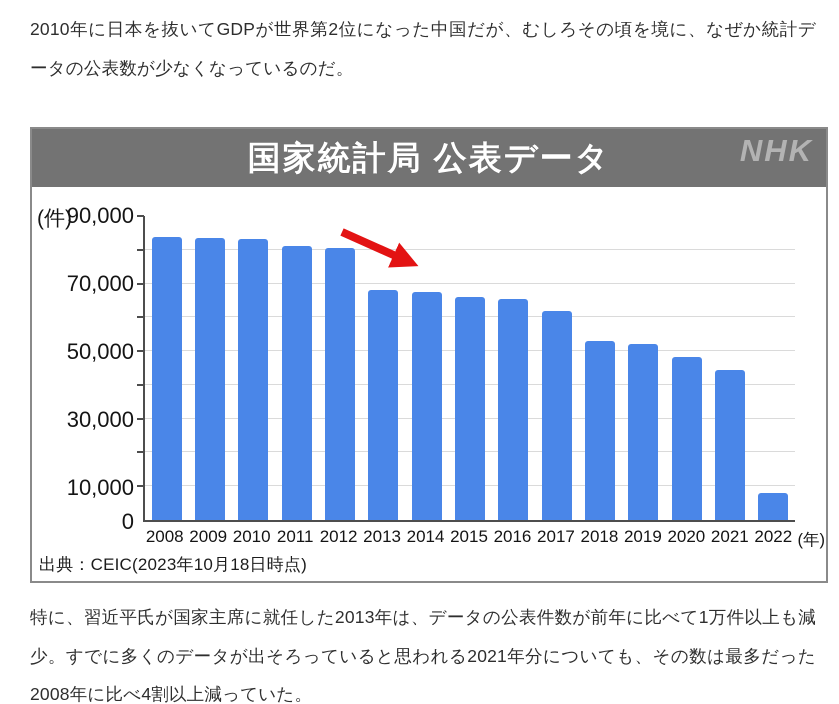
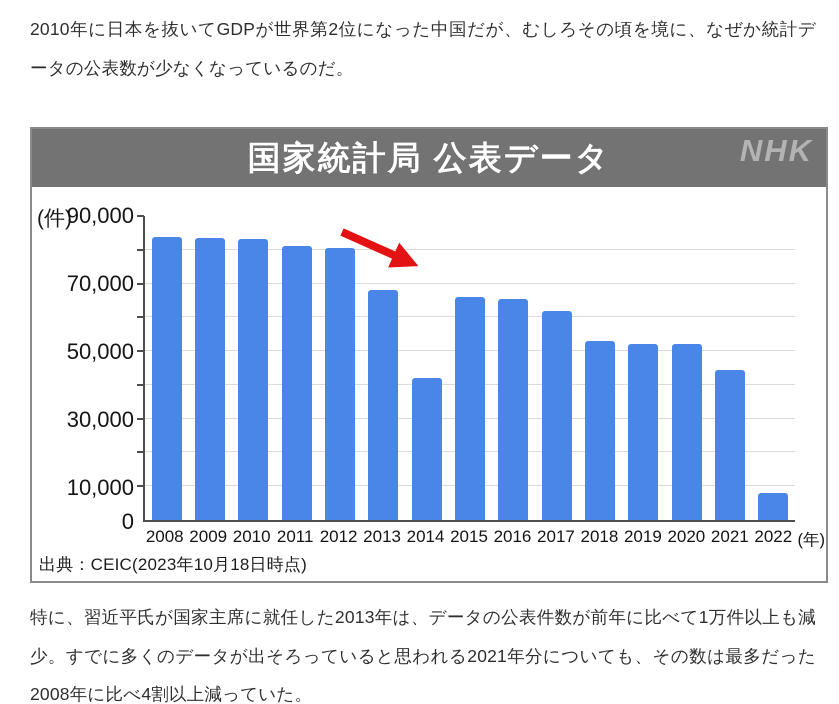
2014: 68000 -> 42000
2020: 48000 -> 52000
